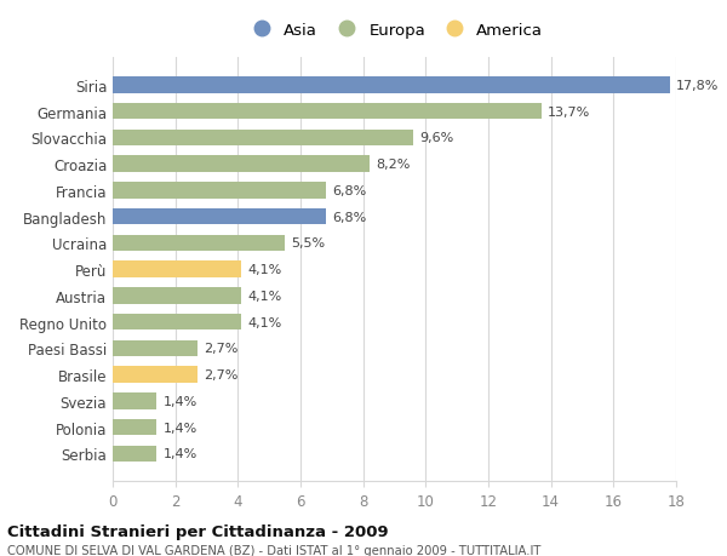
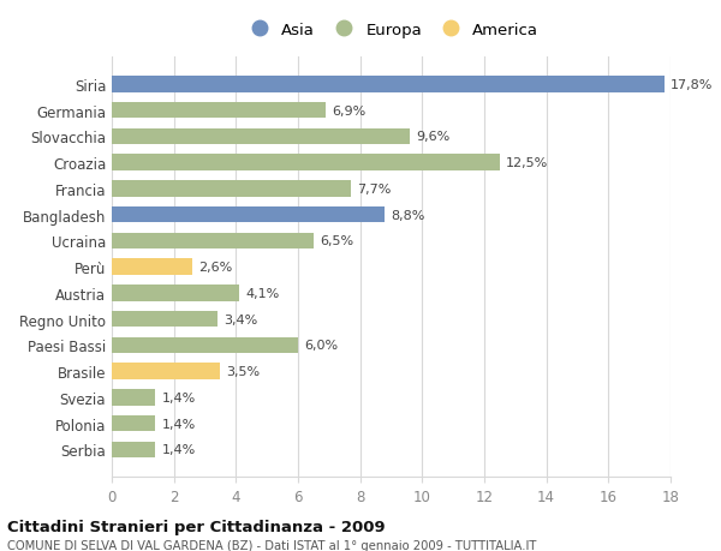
Germania: 13,7% -> 6,9%
Croazia: 8,2% -> 12,5%
Francia: 6,8% -> 7,7%
Bangladesh: 6,8% -> 8,8%
Ucraina: 5,5% -> 6,5%
Perù: 4,1% -> 2,6%
Regno Unito: 4,1% -> 3,4%
Paesi Bassi: 2,7% -> 6,0%
Brasile: 2,7% -> 3,5%
